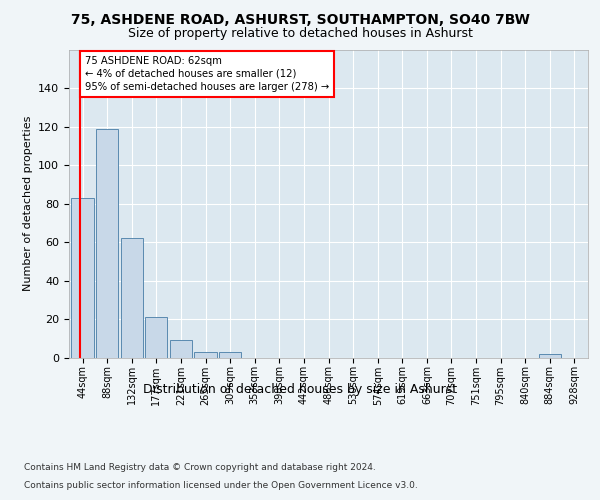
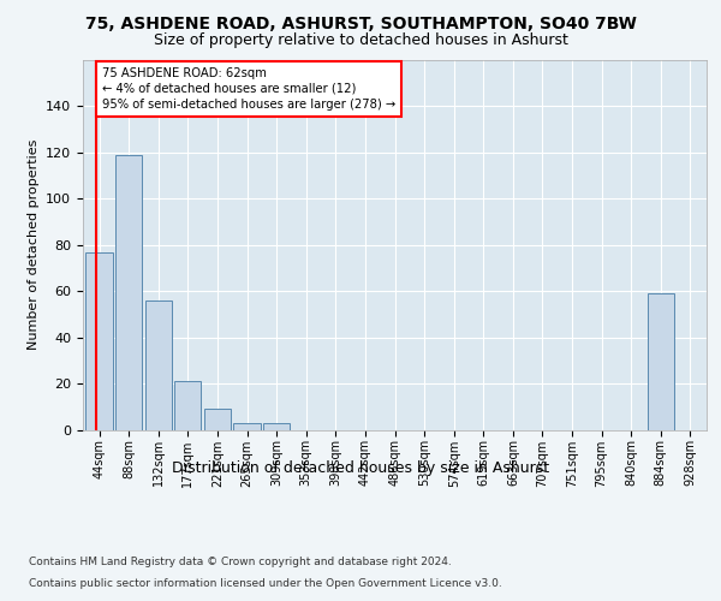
44sqm: 83 -> 77
132sqm: 62 -> 56
884sqm: 2 -> 59
